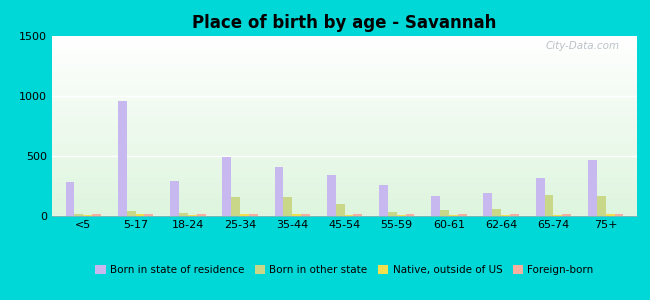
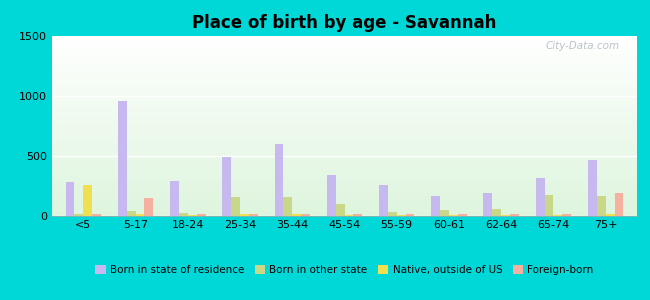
Native, outside of US/<5: 10 -> 260
Foreign-born/5-17: 20 -> 150
Born in state of residence/35-44: 400 -> 600
Foreign-born/75+: 20 -> 190
